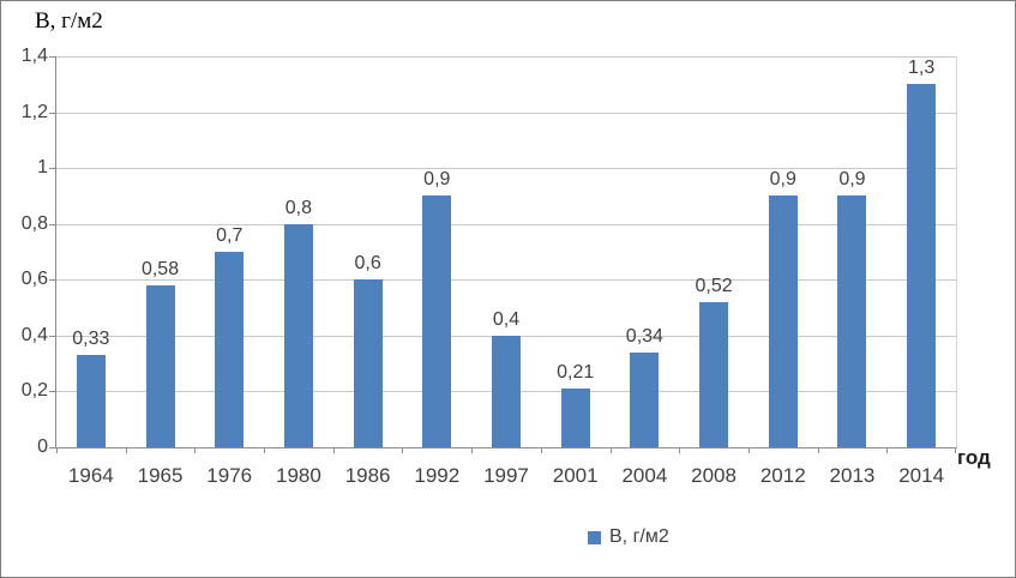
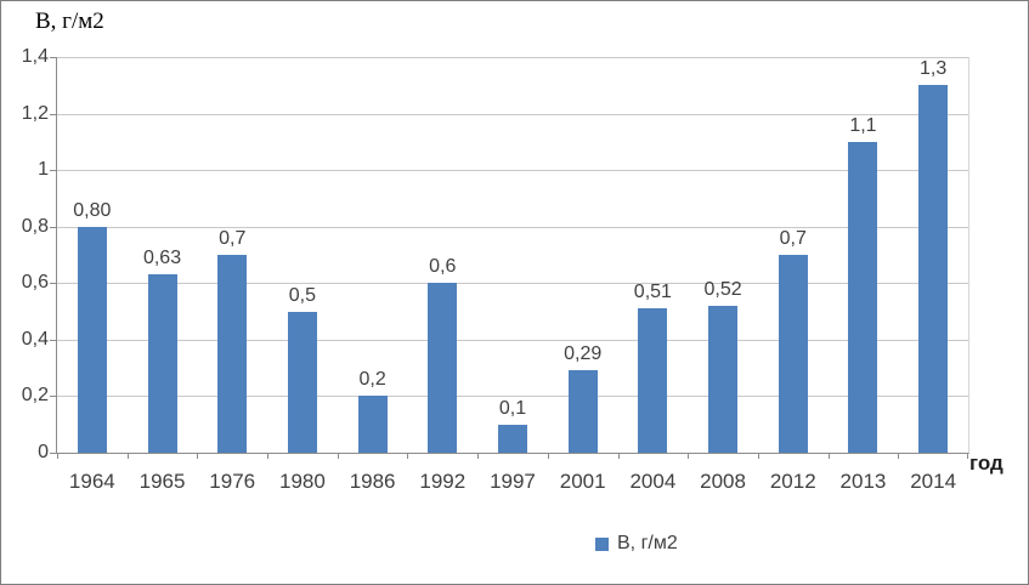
1964: 0,33 -> 0,80
1965: 0,58 -> 0,63
1980: 0,8 -> 0,5
1986: 0,6 -> 0,2
1992: 0,9 -> 0,6
1997: 0,4 -> 0,1
2001: 0,21 -> 0,29
2004: 0,34 -> 0,51
2012: 0,9 -> 0,7
2013: 0,9 -> 1,1
